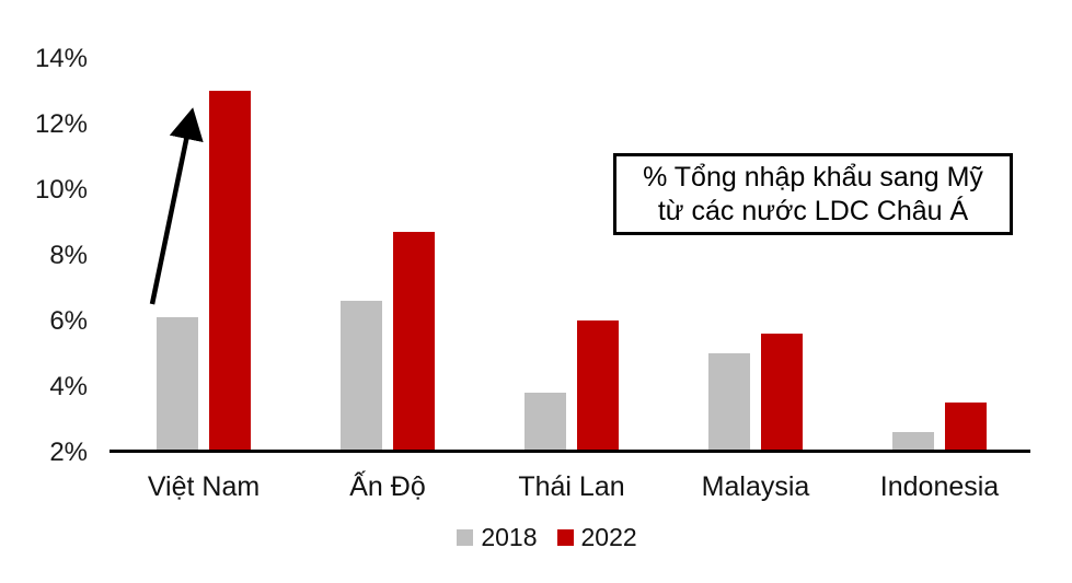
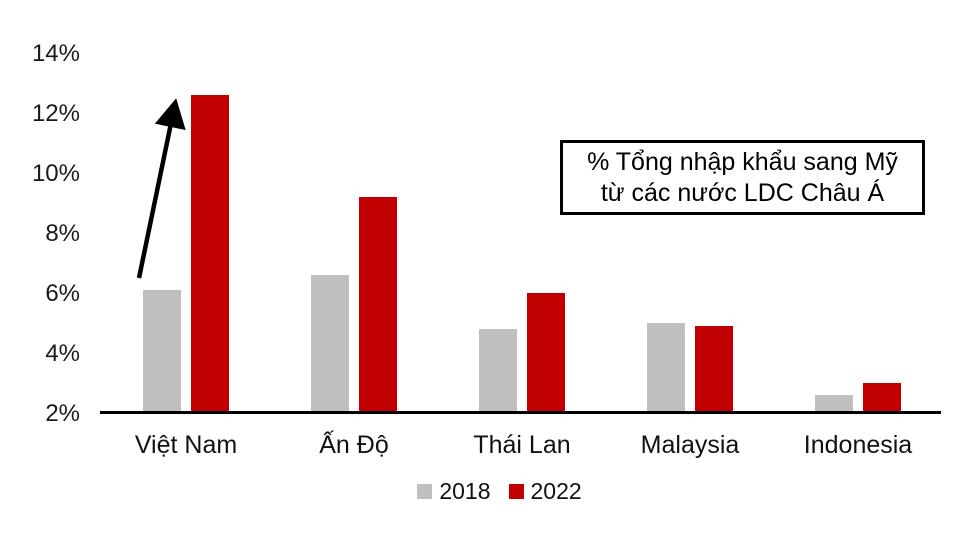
2022/Việt Nam: 13.0% -> 12.6%
2022/Ấn Độ: 8.7% -> 9.2%
2018/Thái Lan: 3.8% -> 4.8%
2022/Malaysia: 5.6% -> 4.9%
2022/Indonesia: 3.5% -> 3.0%
